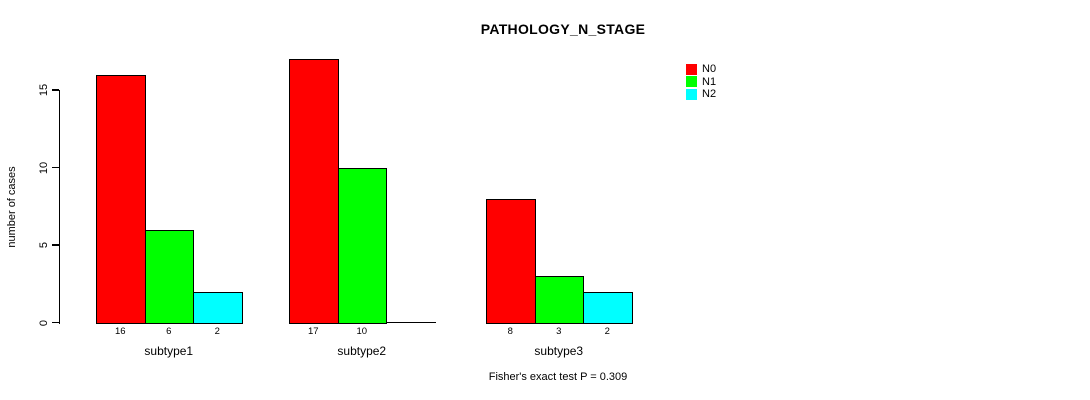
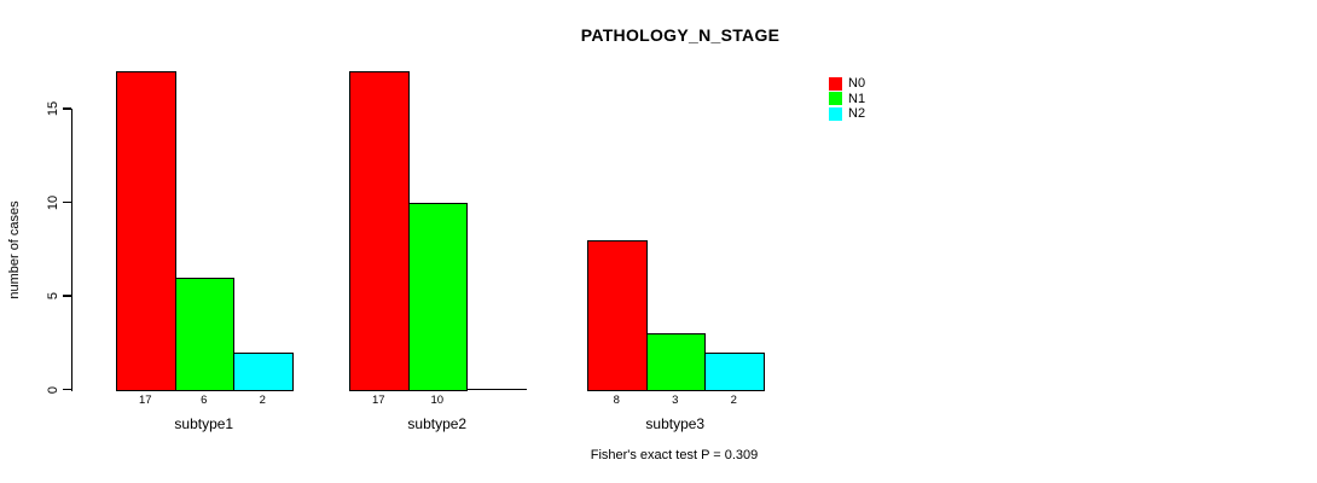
N0/subtype1: 16 -> 17
